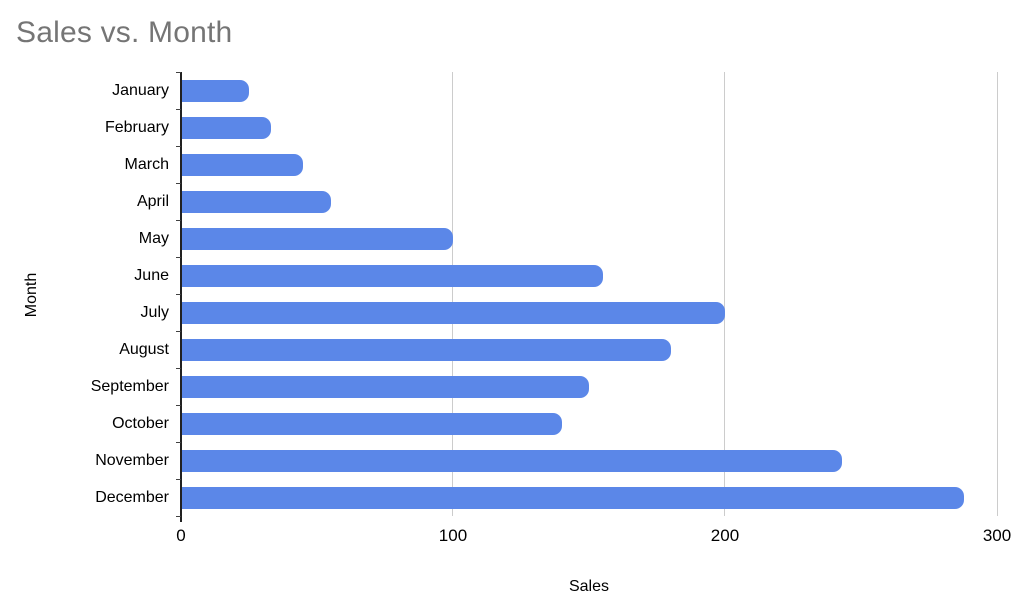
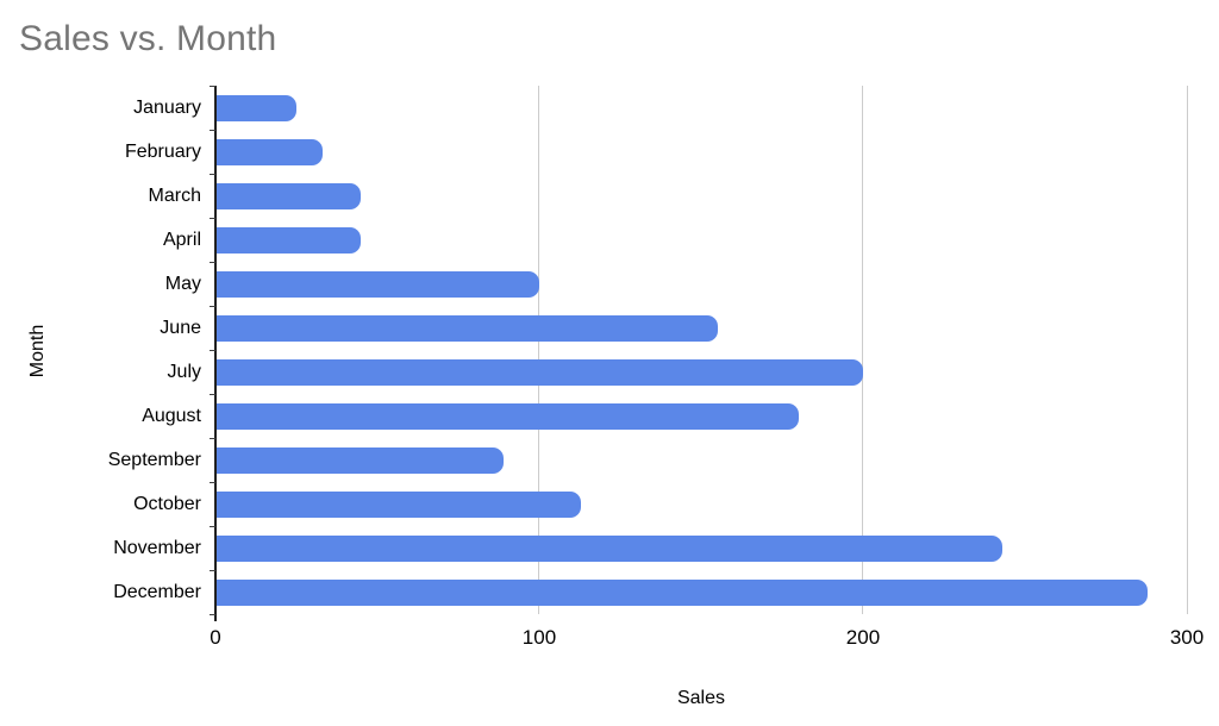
April: 55 -> 45
September: 150 -> 89
October: 140 -> 113
